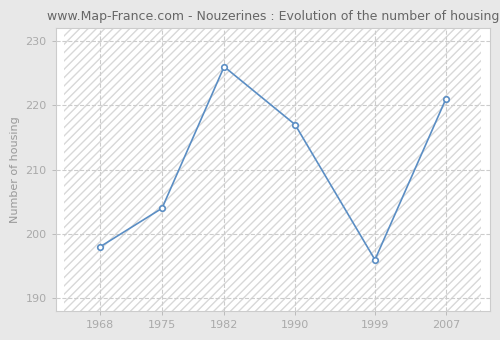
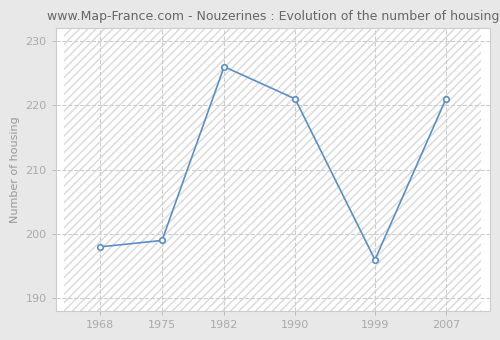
1975: 204 -> 199
1990: 217 -> 221
